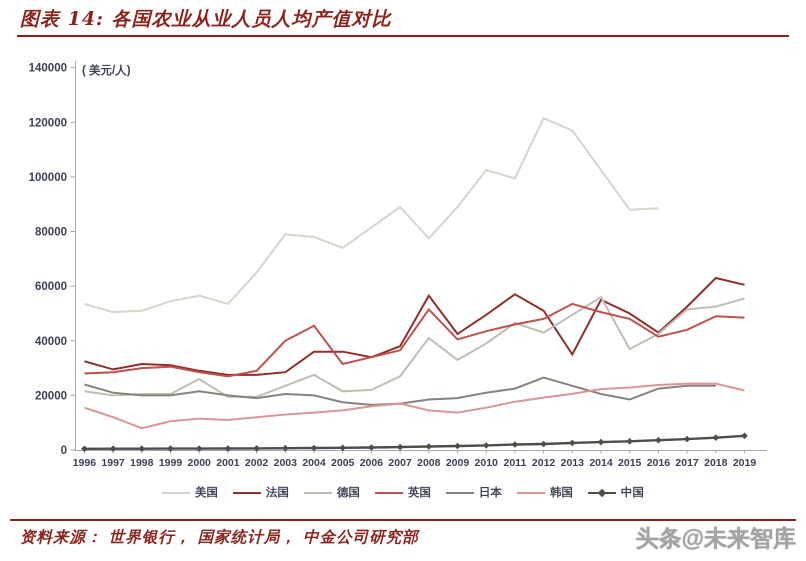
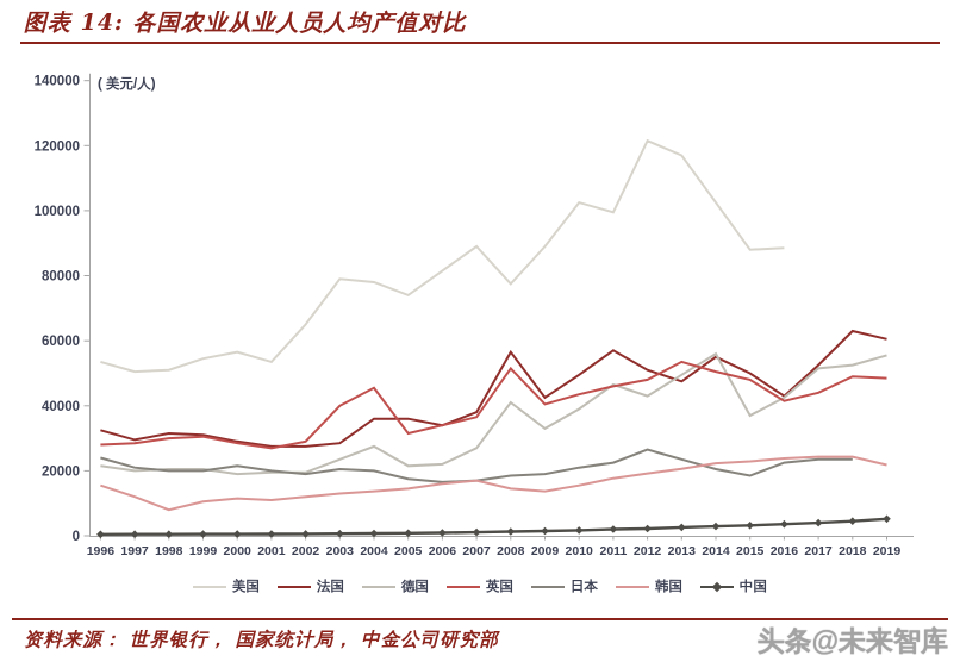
德国/2000: 26000 -> 19000
法国/2013: 35000 -> 48000
